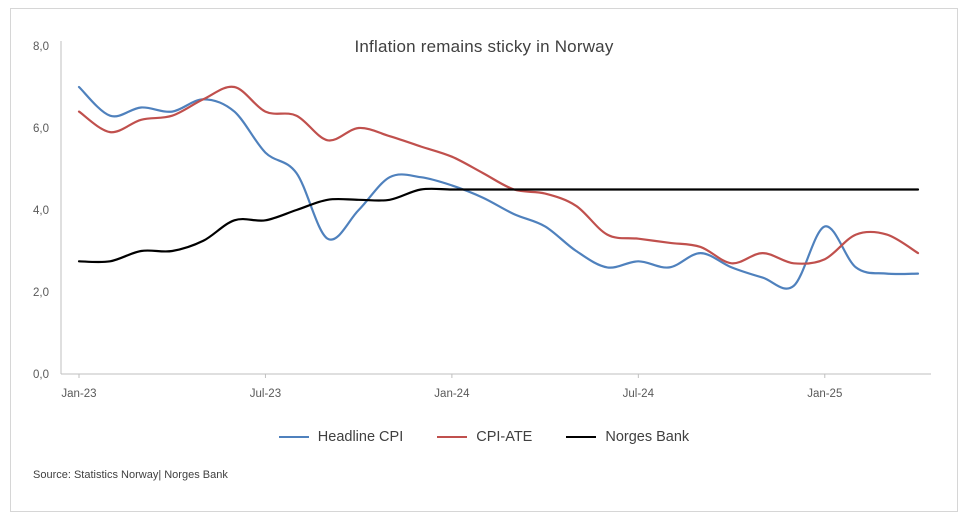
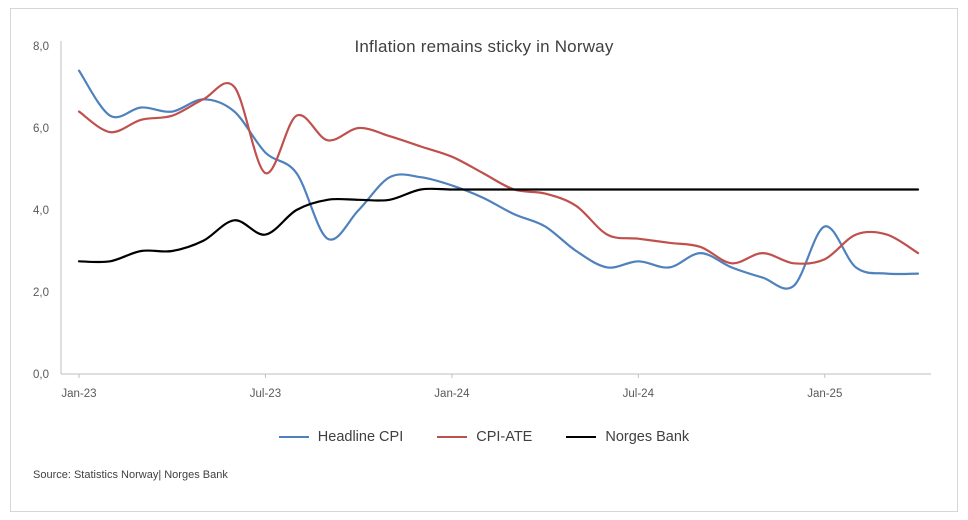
Headline CPI/Jan-23: 7,0 -> 7,4
CPI-ATE/Jul-23: 6,4 -> 4,9
Norges Bank/Jul-23: 3,8 -> 3,4
